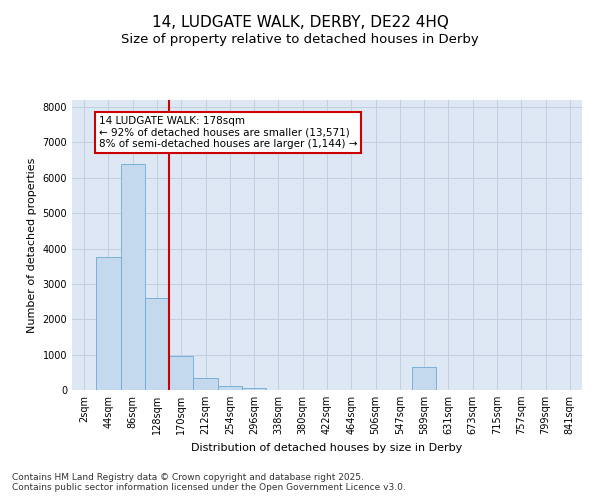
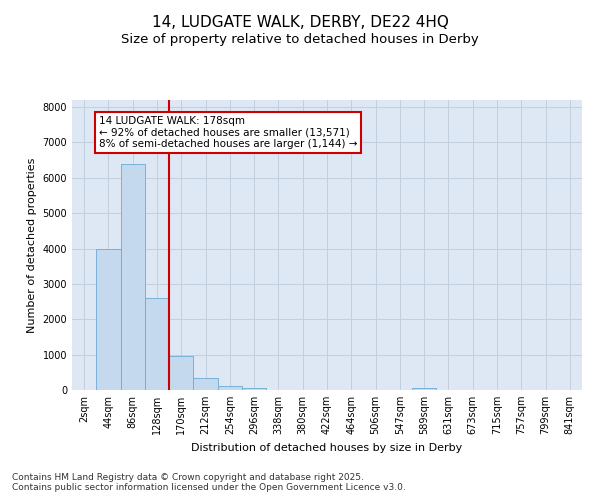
44sqm: 3750 -> 4000
589sqm: 650 -> 50
